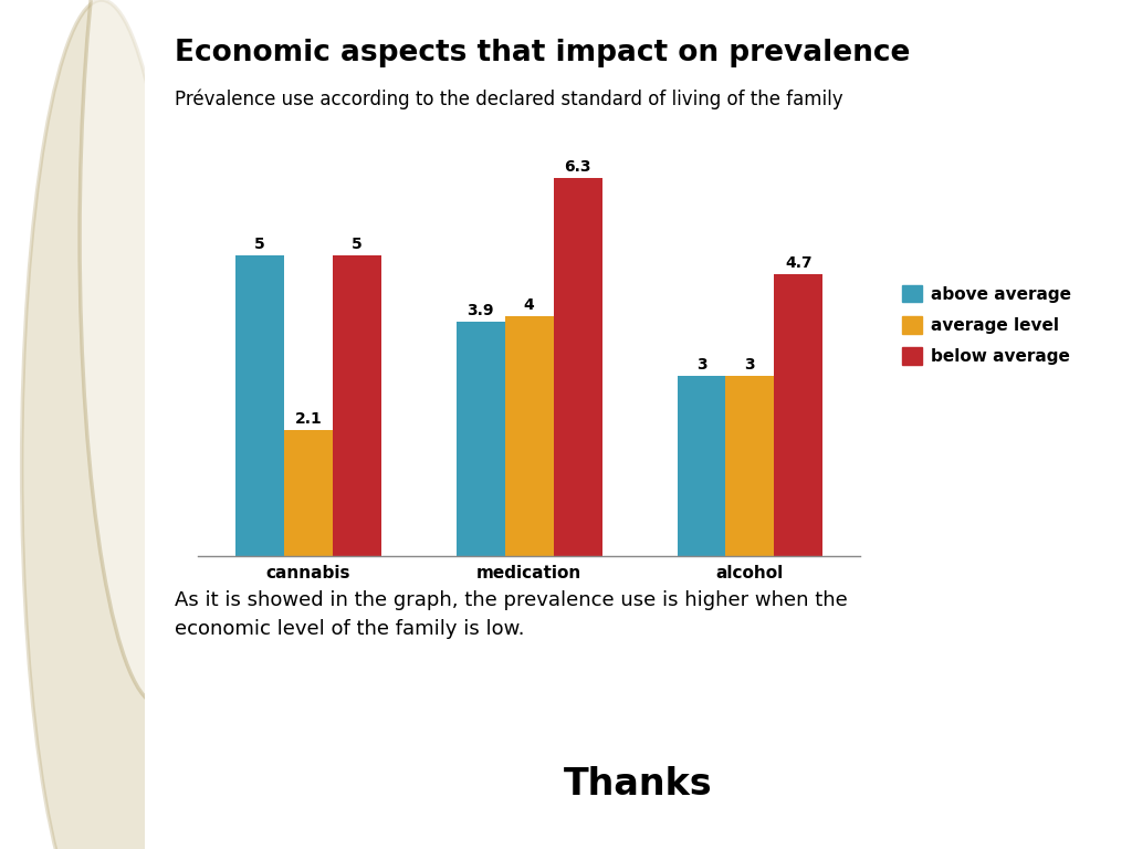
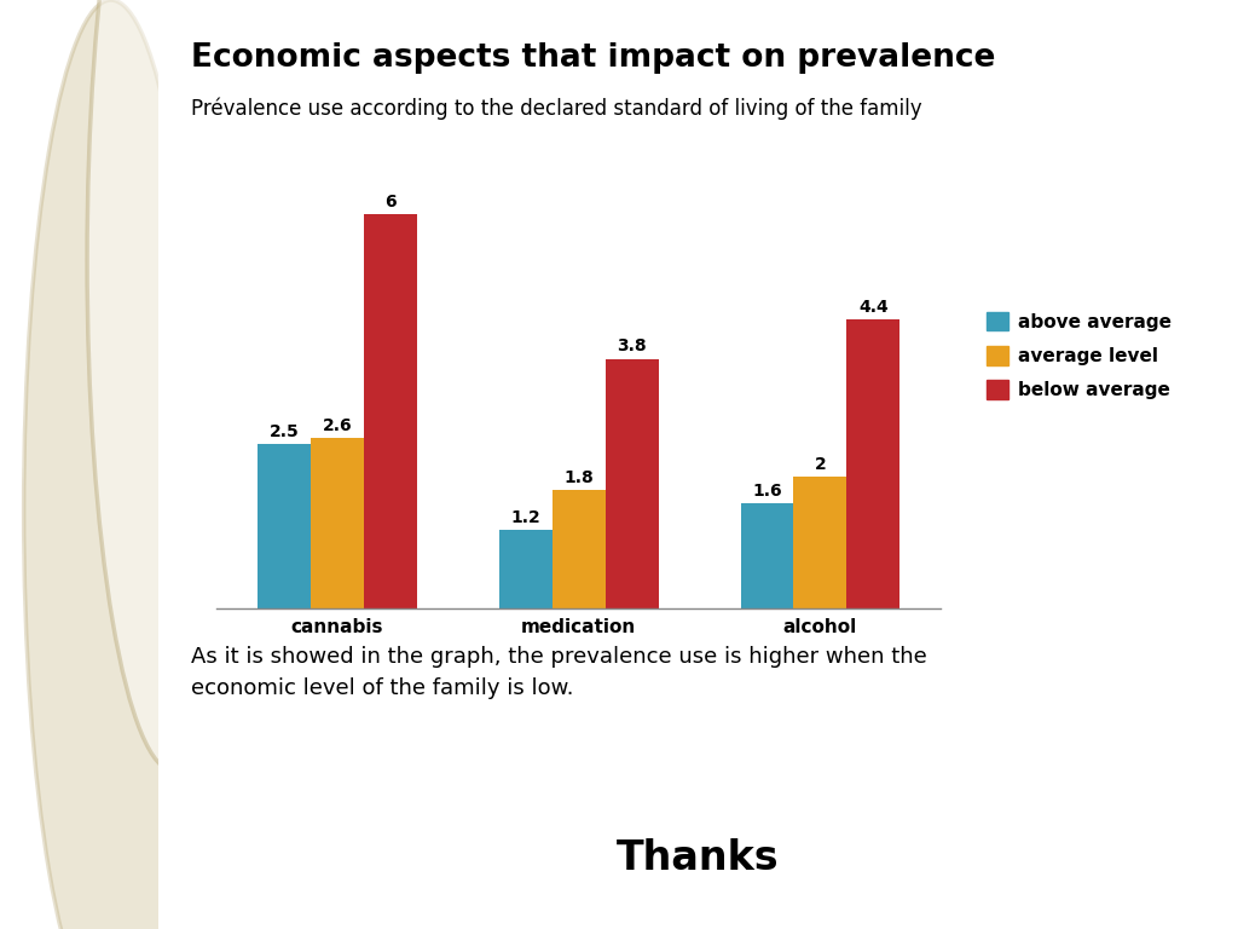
above average/cannabis: 5 -> 2.5
average level/cannabis: 2.1 -> 2.6
below average/cannabis: 5 -> 6
above average/medication: 3.9 -> 1.2
average level/medication: 4 -> 1.8
below average/medication: 6.3 -> 3.8
above average/alcohol: 3 -> 2
average level/alcohol: 3 -> 2
below average/alcohol: 4.7 -> 4.4
